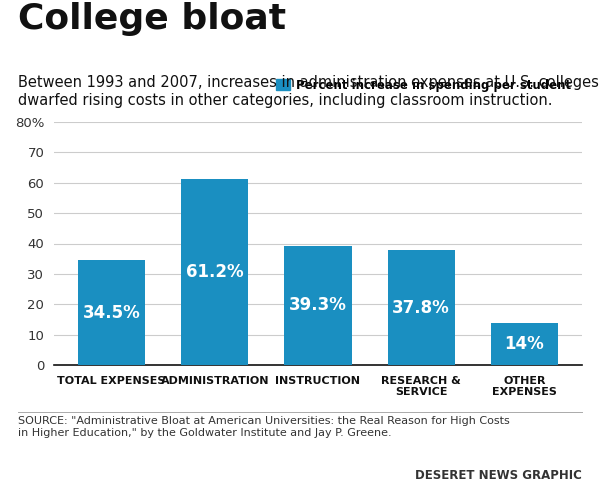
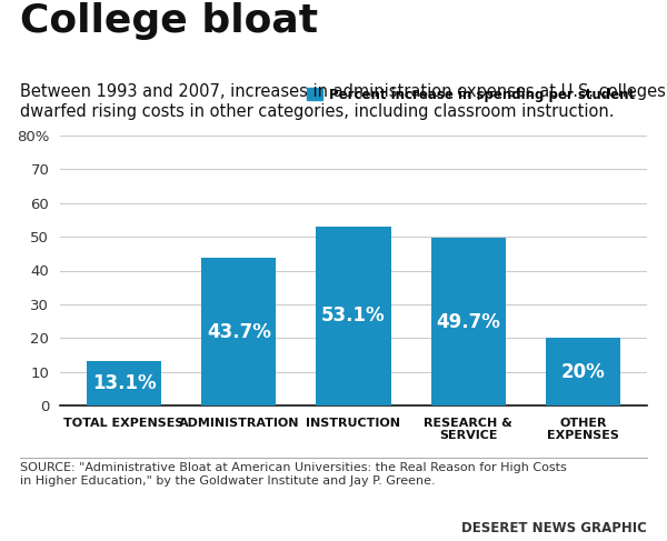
TOTAL EXPENSES: 34.5% -> 13.1%
ADMINISTRATION: 61.2% -> 43.7%
INSTRUCTION: 39.3% -> 53.1%
RESEARCH & SERVICE: 37.8% -> 49.7%
OTHER EXPENSES: 14% -> 20%
